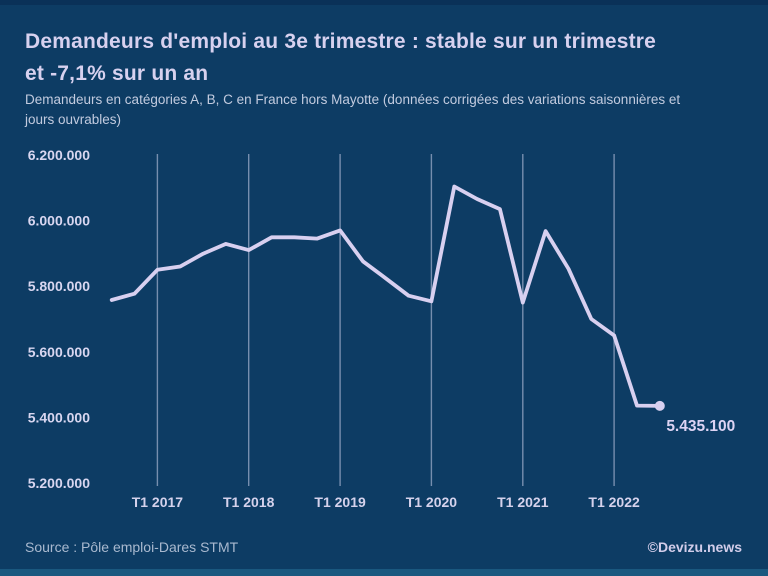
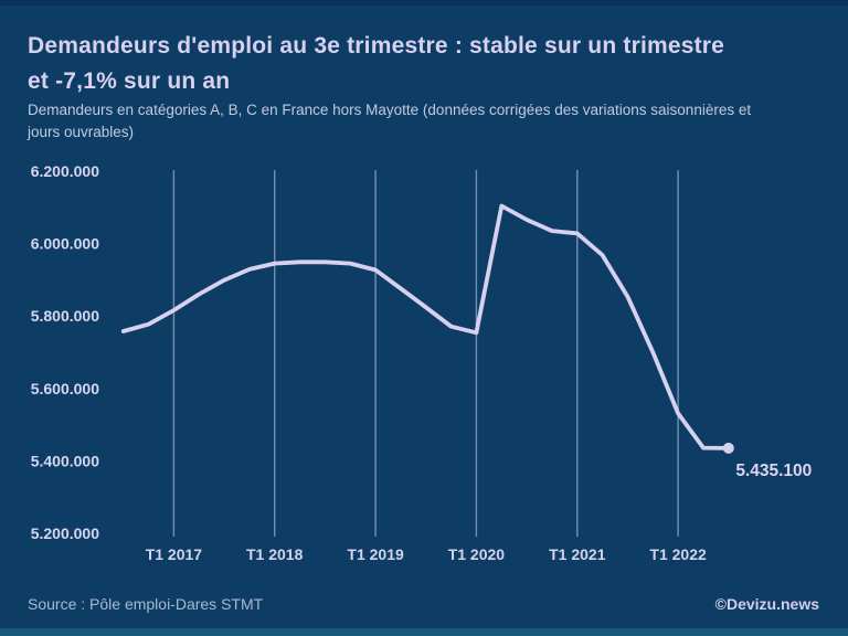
T1 2017: 5850000 -> 5820000
T1 2018: 5910000 -> 5940000
T1 2019: 5970000 -> 5930000
T1 2021: 5750000 -> 6030000
T1 2022: 5650000 -> 5530000
